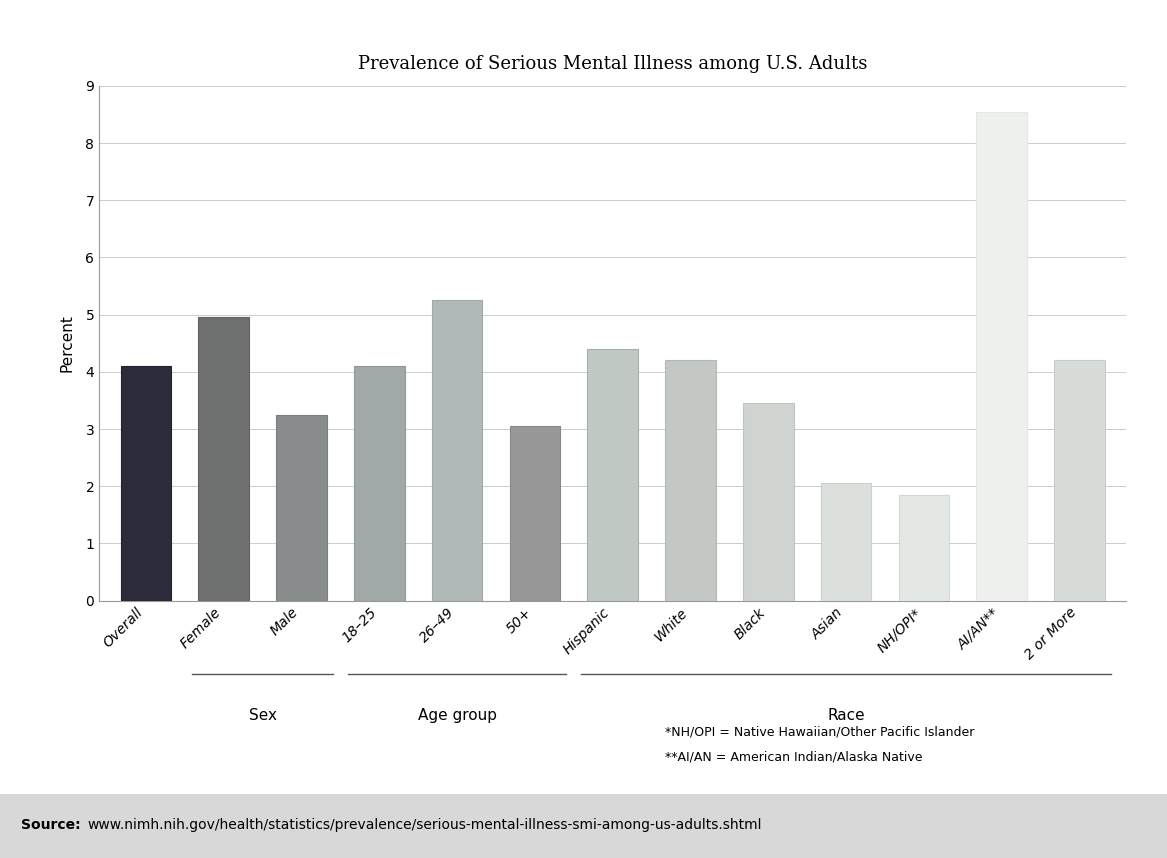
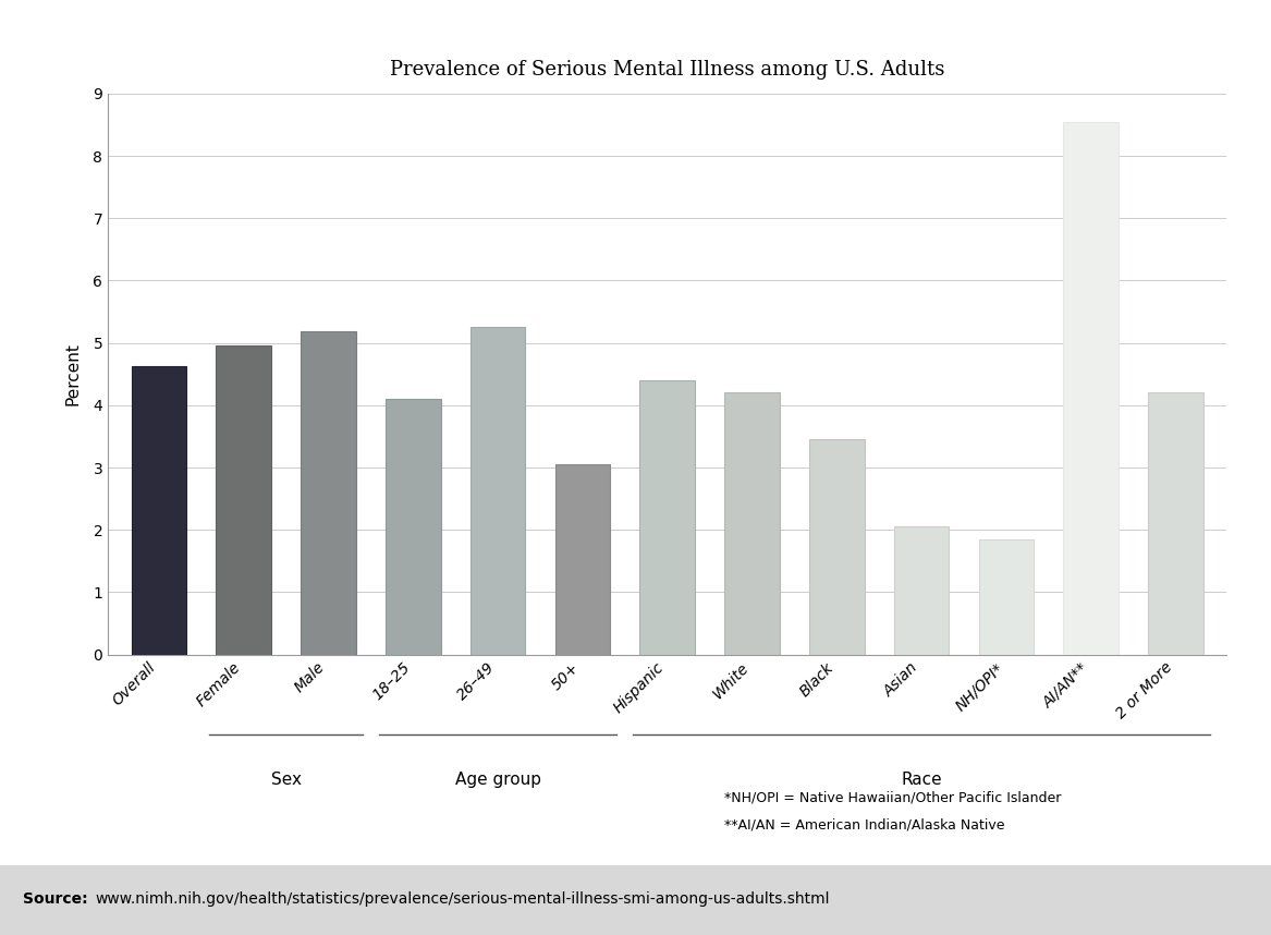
Overall: 4.10 -> 4.62
Male: 3.25 -> 5.18
